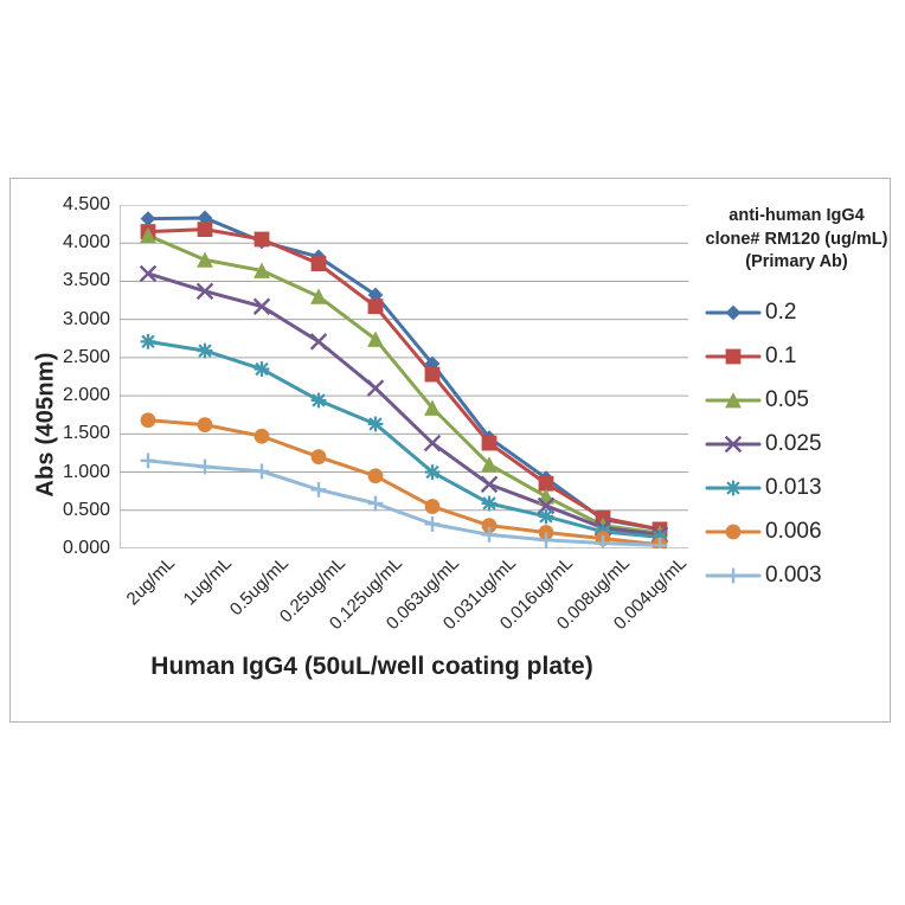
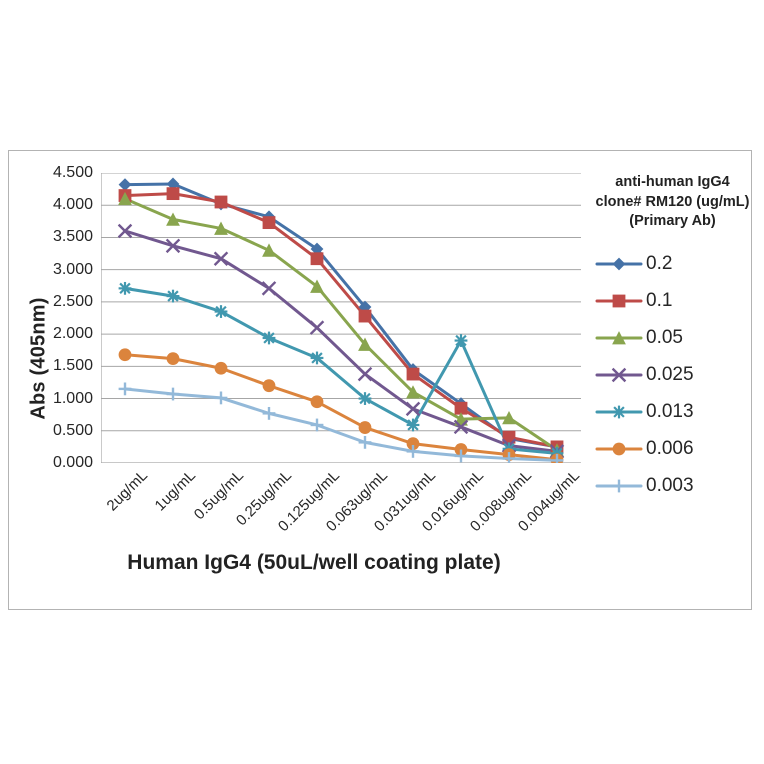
0.013/0.016ug/mL: 0.4 -> 1.9
0.05/0.008ug/mL: 0.3 -> 0.7
